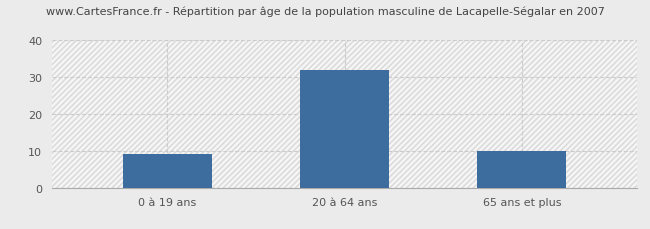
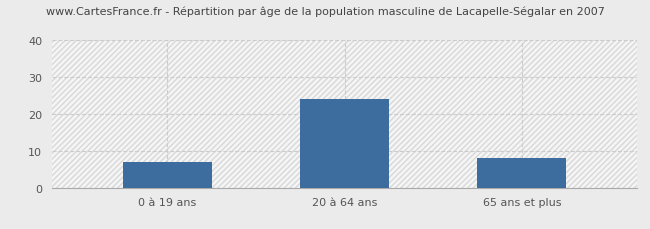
0 à 19 ans: 9 -> 7
20 à 64 ans: 32 -> 24
65 ans et plus: 10 -> 8
